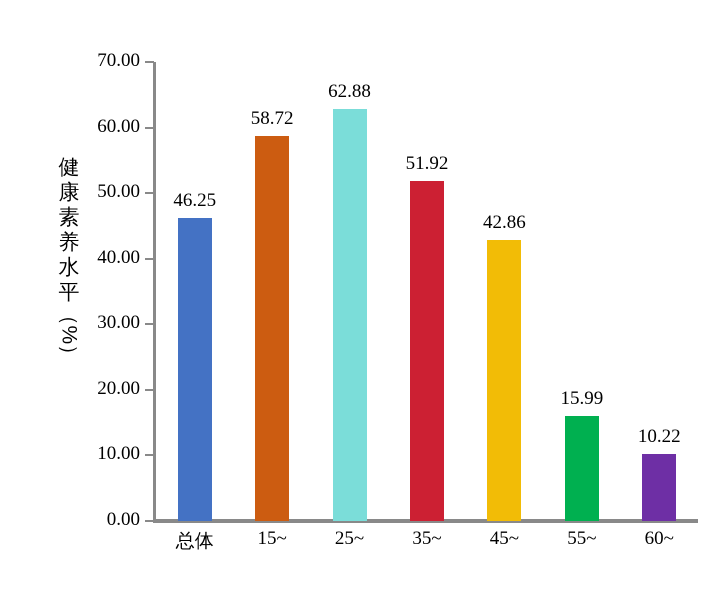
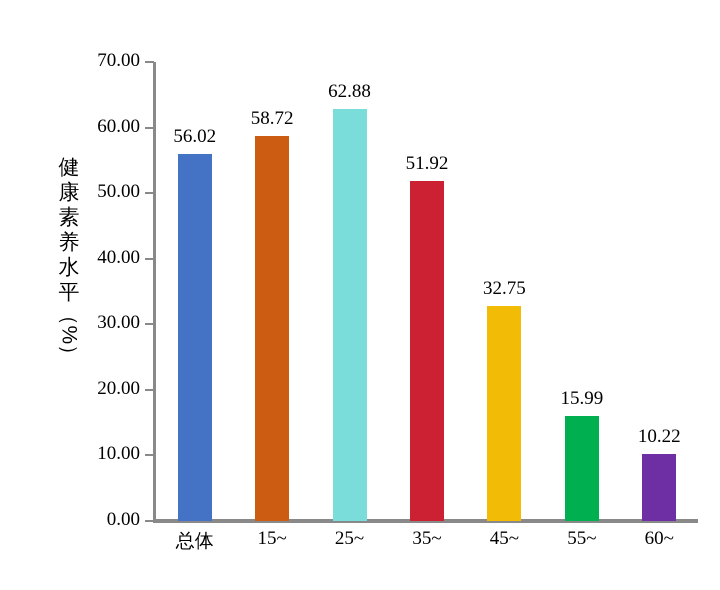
总体: 46.25 -> 56.02
45~: 42.86 -> 32.75
